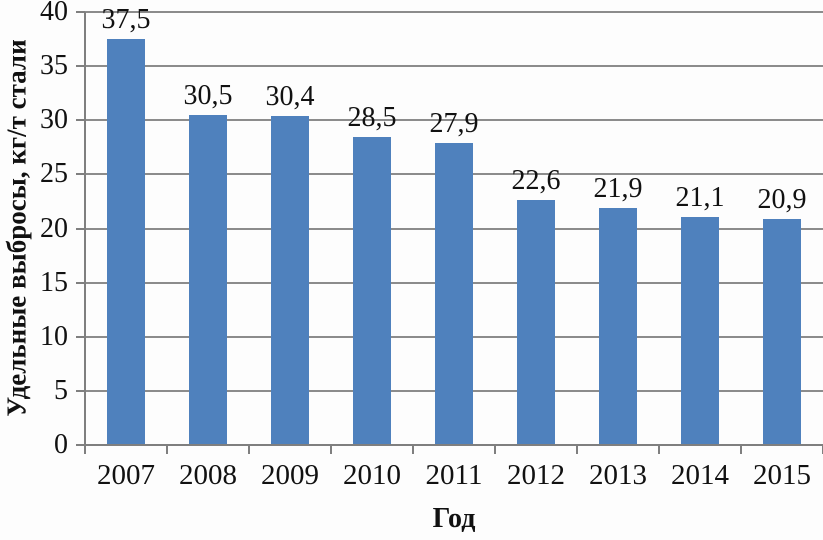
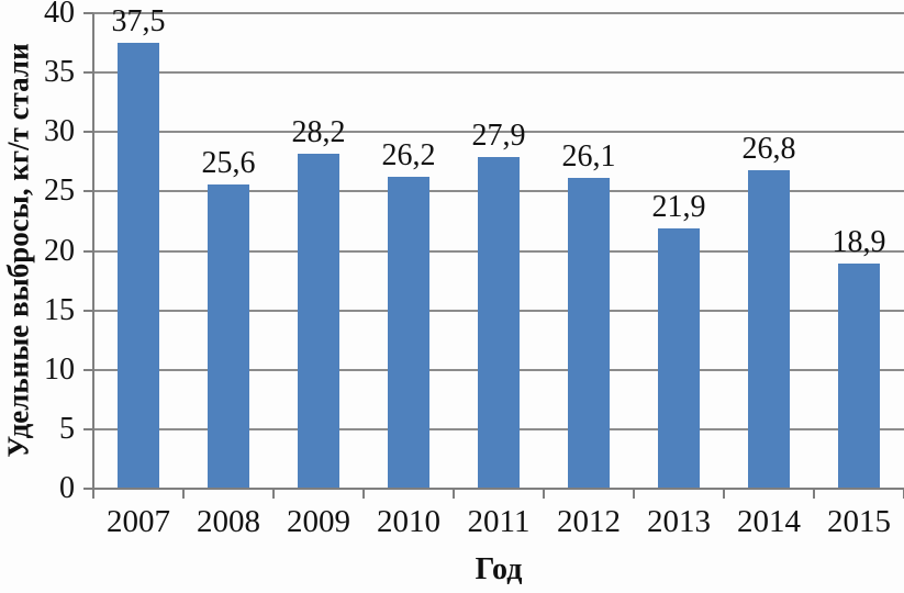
2008: 30,5 -> 25,6
2009: 30,4 -> 28,2
2010: 28,5 -> 26,2
2012: 22,6 -> 26,1
2014: 21,1 -> 26,8
2015: 20,9 -> 18,9
